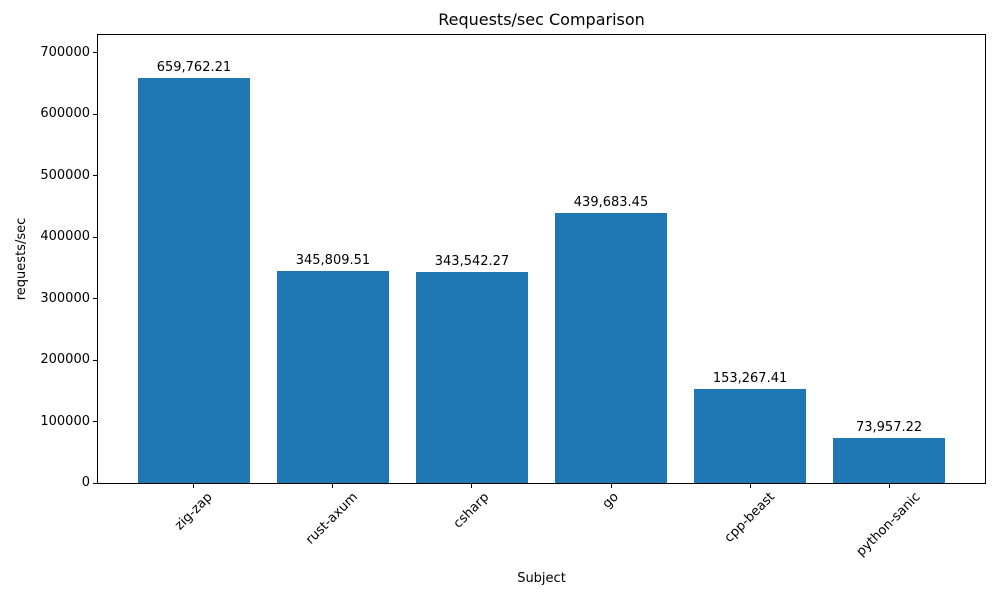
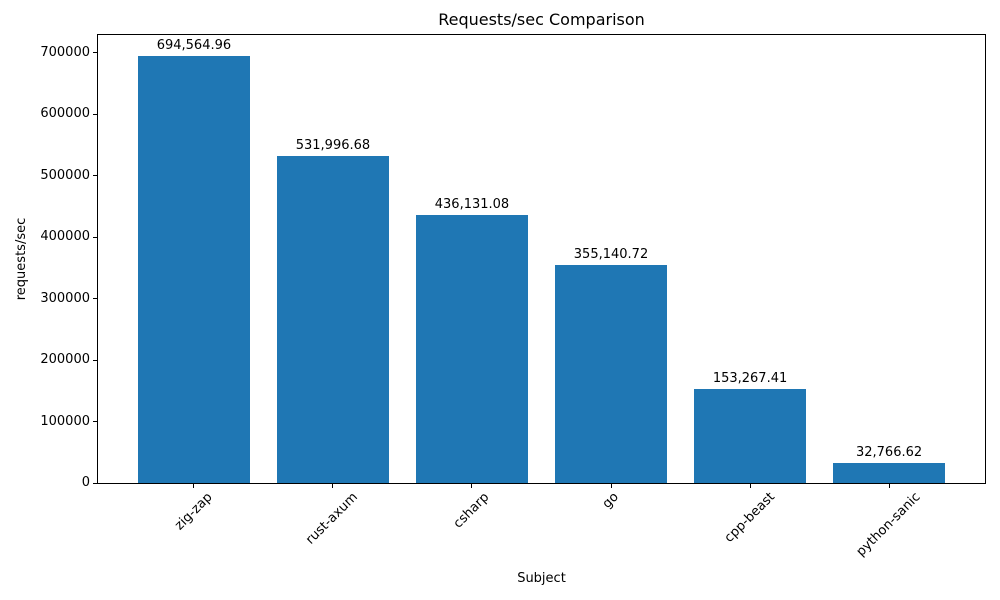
zig-zap: 659,762.21 -> 694,564.96
rust-axum: 345,809.51 -> 531,996.68
csharp: 343,542.27 -> 436,131.08
go: 439,683.45 -> 355,140.72
python-sanic: 73,957.22 -> 32,766.62
